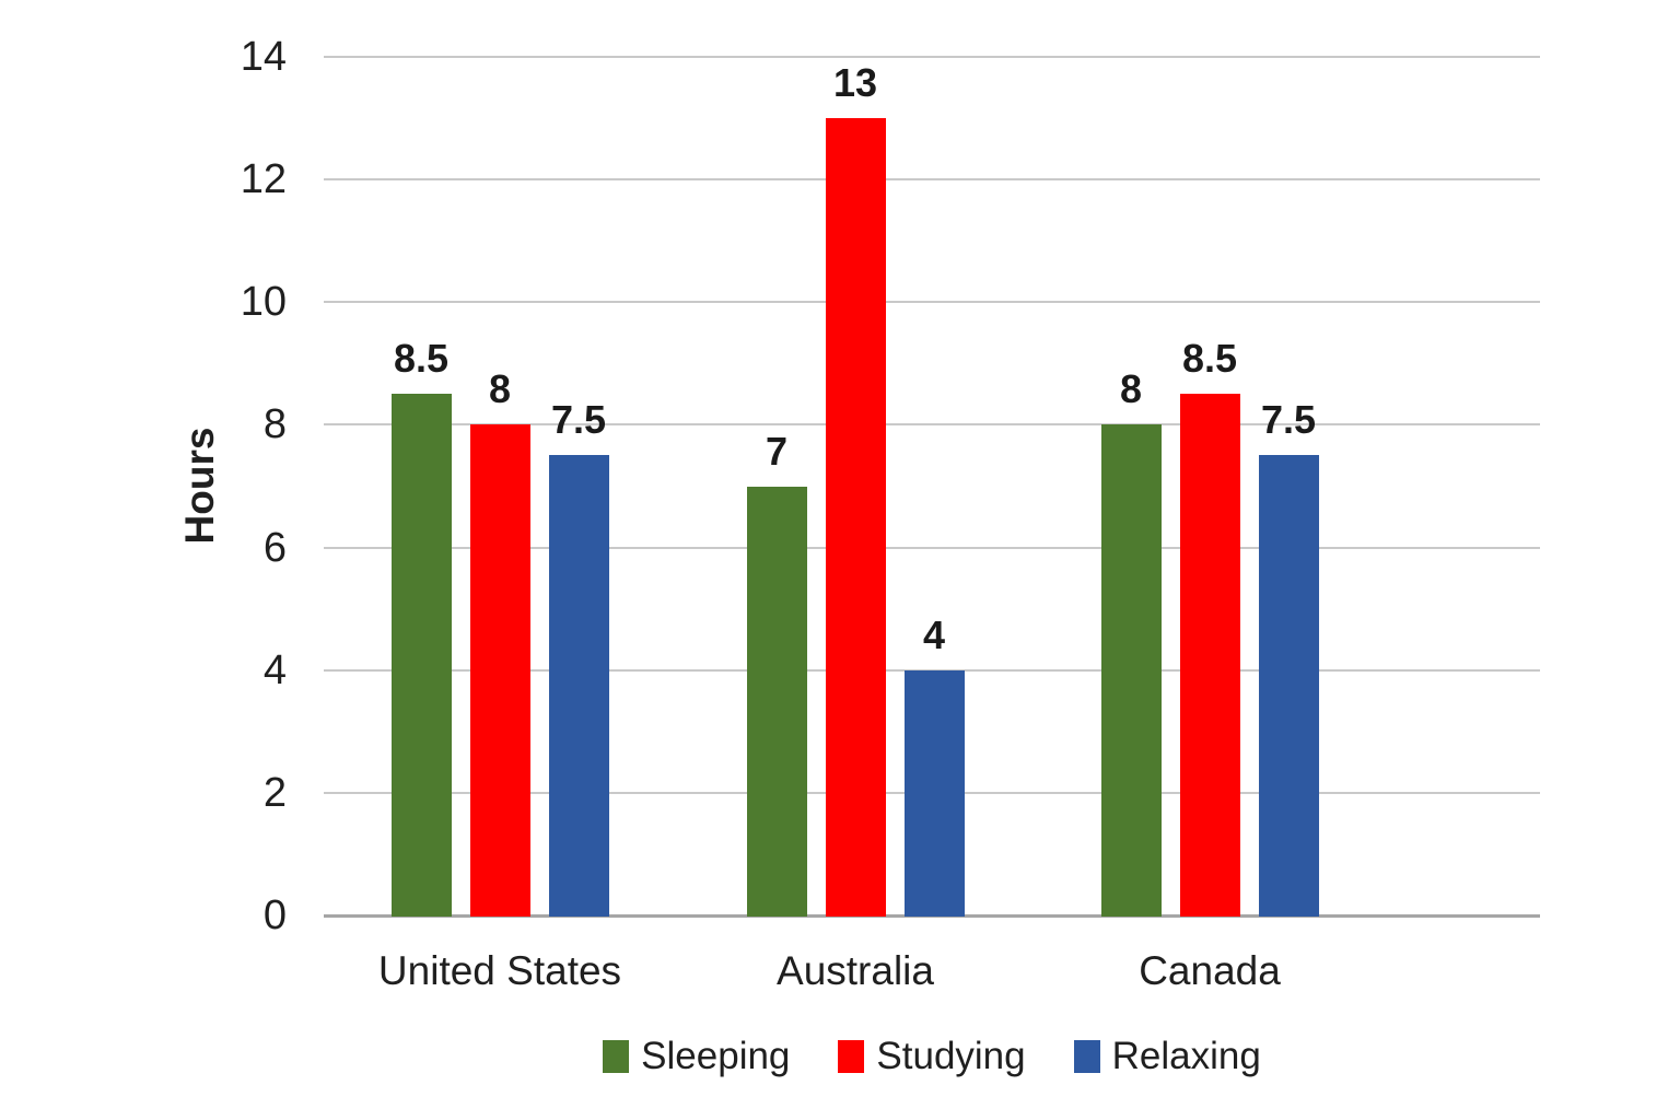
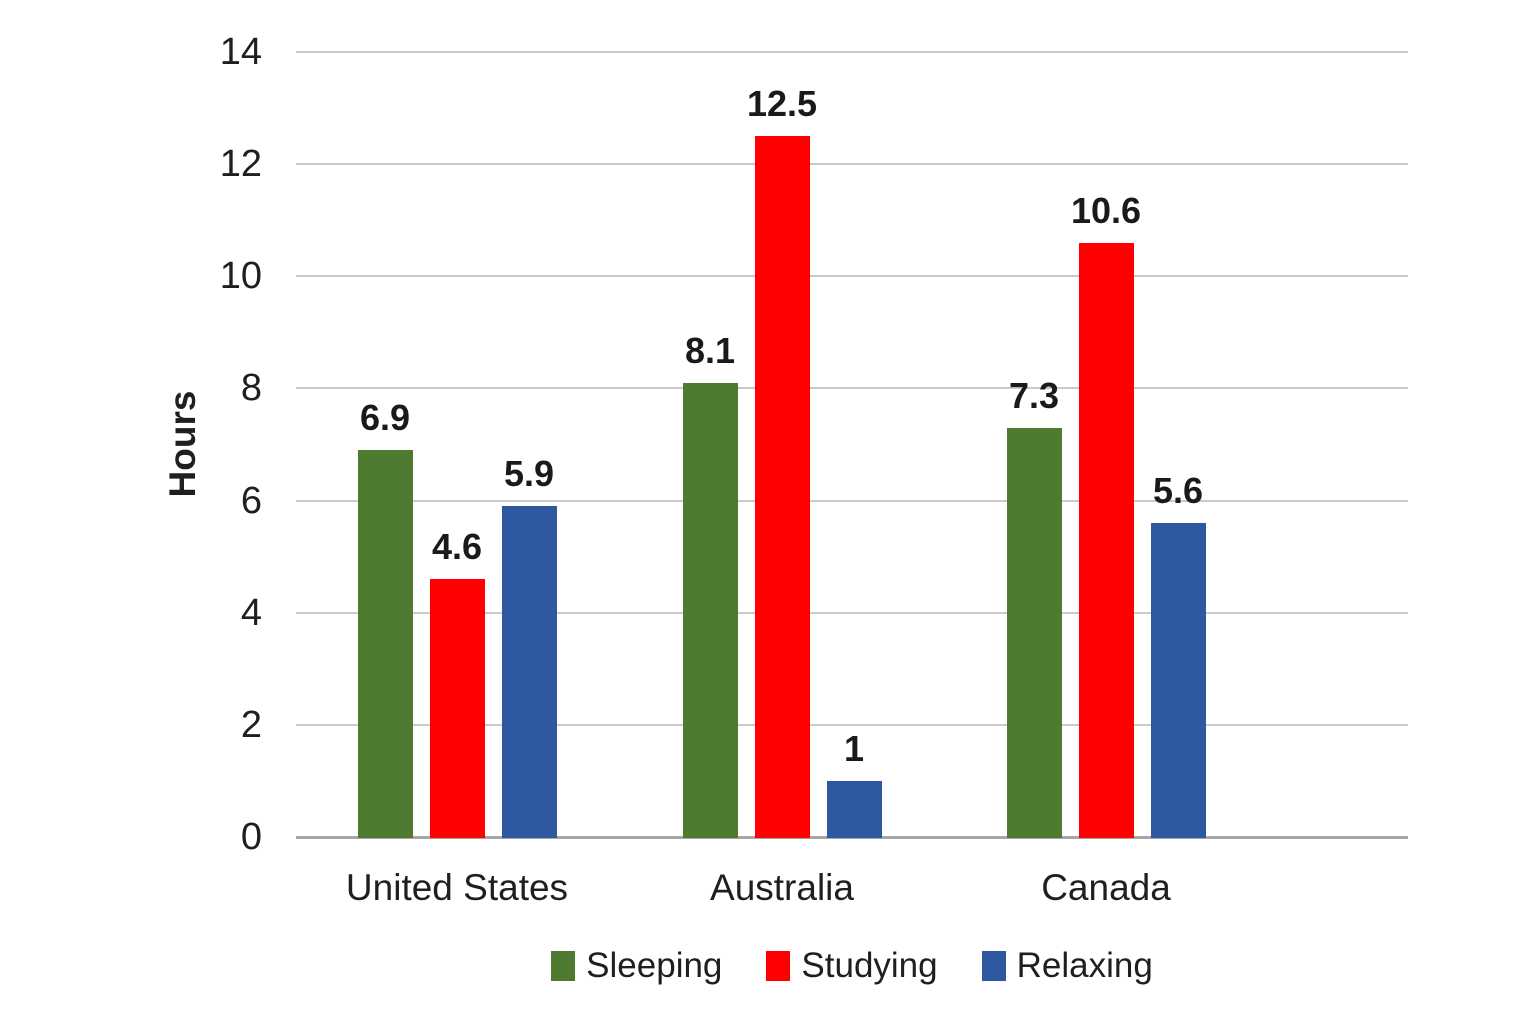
Sleeping/United States: 8.5 -> 6.9
Studying/United States: 8 -> 4.6
Relaxing/United States: 7.5 -> 5.9
Sleeping/Australia: 7 -> 8.1
Studying/Australia: 13 -> 12.5
Relaxing/Australia: 4 -> 1
Sleeping/Canada: 8 -> 7.3
Studying/Canada: 8.5 -> 10.6
Relaxing/Canada: 7.5 -> 5.6
